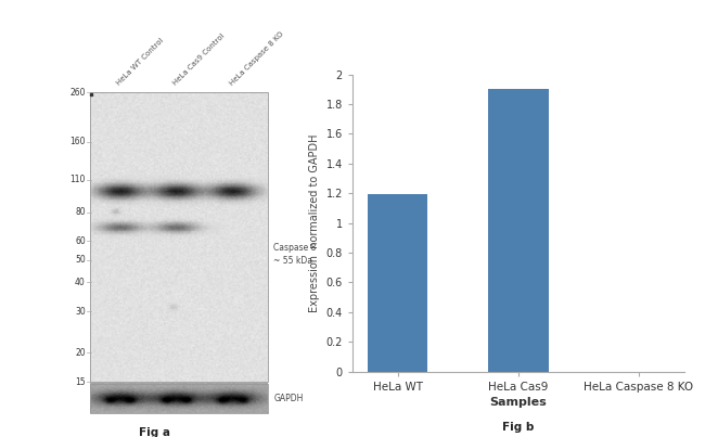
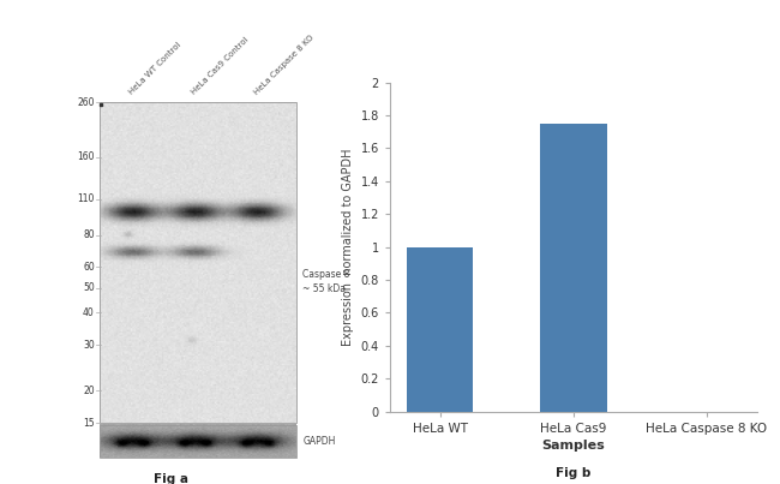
HeLa WT: 1.19 -> 1.00
HeLa Cas9: 1.90 -> 1.75
